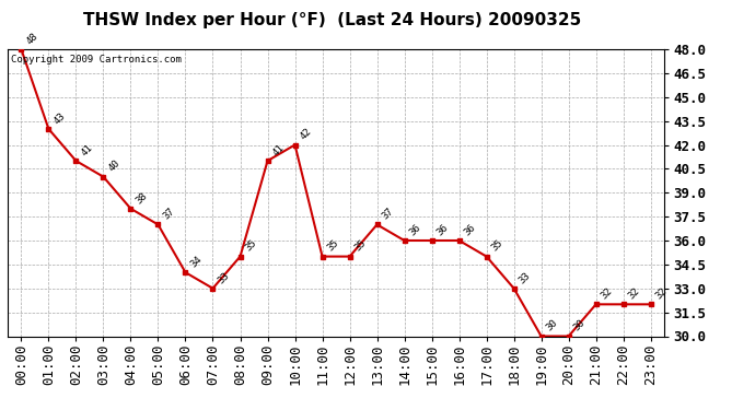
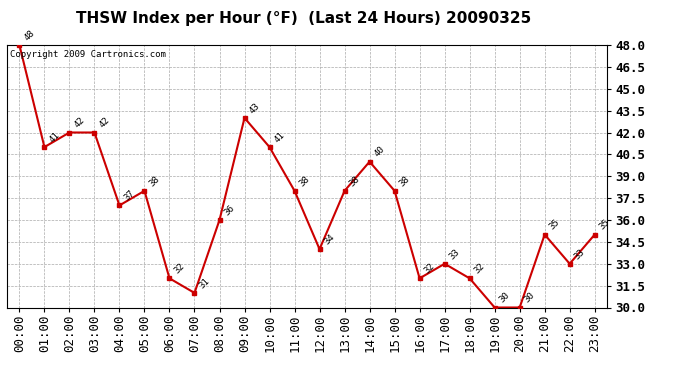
01:00: 43 -> 41
02:00: 41 -> 42
03:00: 40 -> 42
04:00: 38 -> 37
05:00: 37 -> 38
06:00: 34 -> 32
07:00: 33 -> 31
08:00: 35 -> 36
09:00: 41 -> 43
10:00: 42 -> 41
11:00: 35 -> 38
12:00: 35 -> 34
13:00: 37 -> 38
14:00: 36 -> 40
15:00: 36 -> 38
16:00: 36 -> 32
17:00: 35 -> 33
18:00: 33 -> 32
21:00: 32 -> 35
22:00: 32 -> 33
23:00: 32 -> 35
